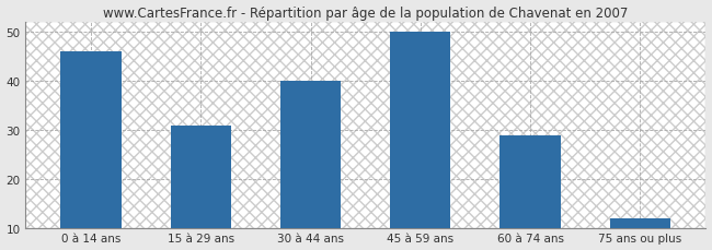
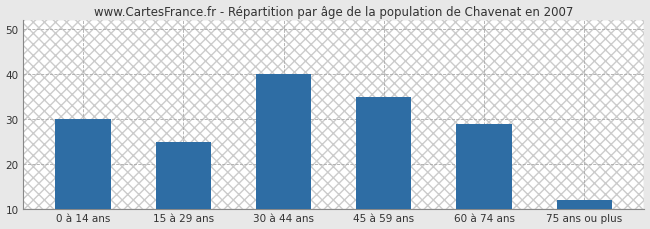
0 à 14 ans: 46 -> 30
15 à 29 ans: 31 -> 25
45 à 59 ans: 50 -> 35
